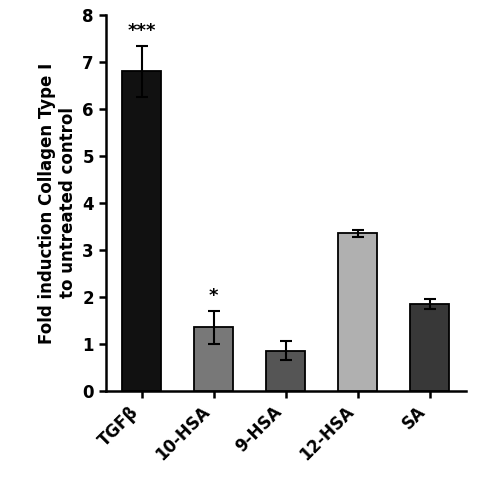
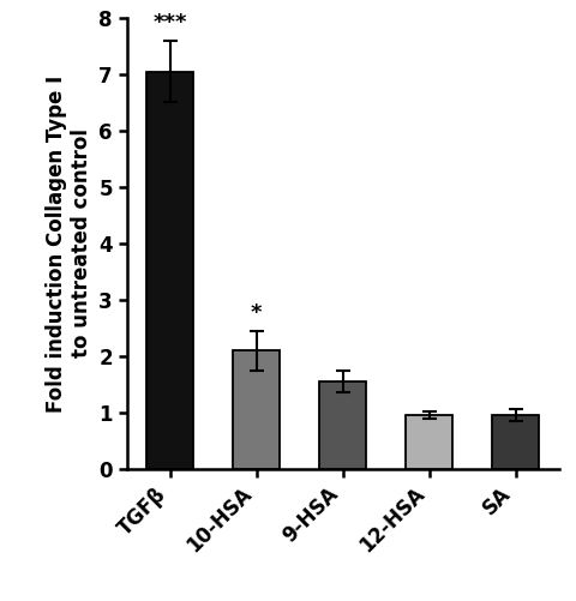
TGFβ: 6.80 -> 7.05
10-HSA: 1.35 -> 2.10
9-HSA: 0.85 -> 1.55
12-HSA: 3.35 -> 0.95
SA: 1.85 -> 0.95
